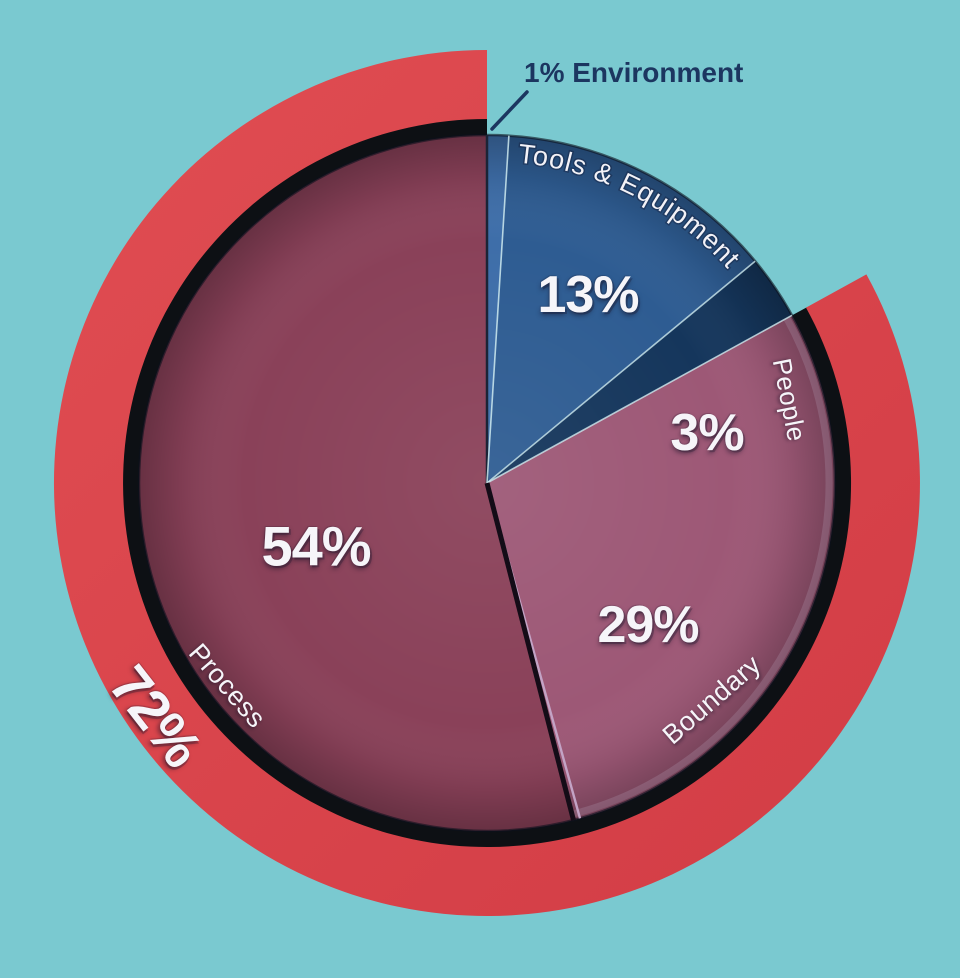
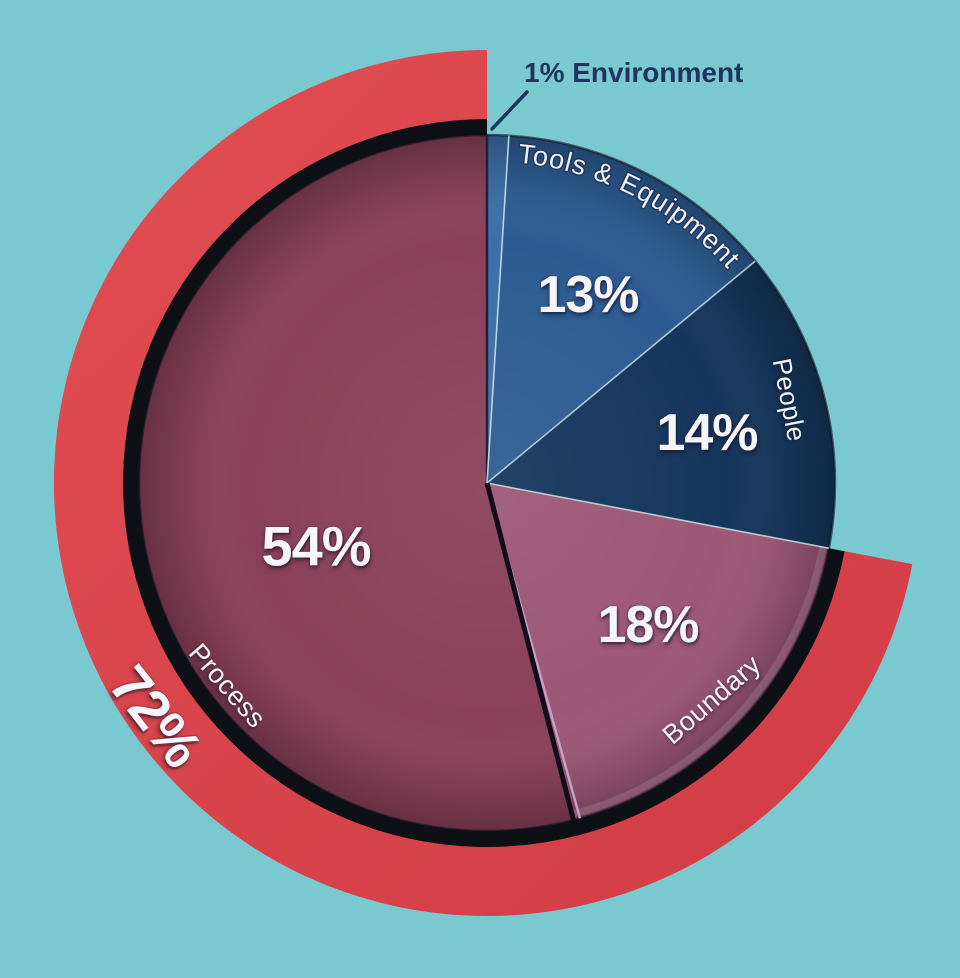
People: 3% -> 14%
Boundary: 29% -> 18%
